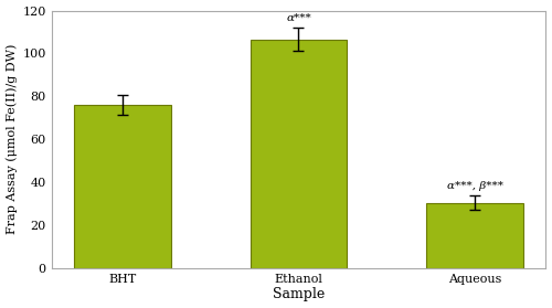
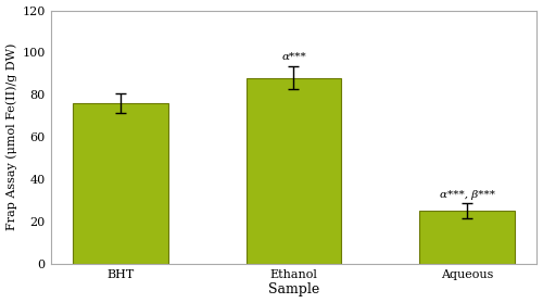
Ethanol: 106 -> 88
Aqueous: 30 -> 25
